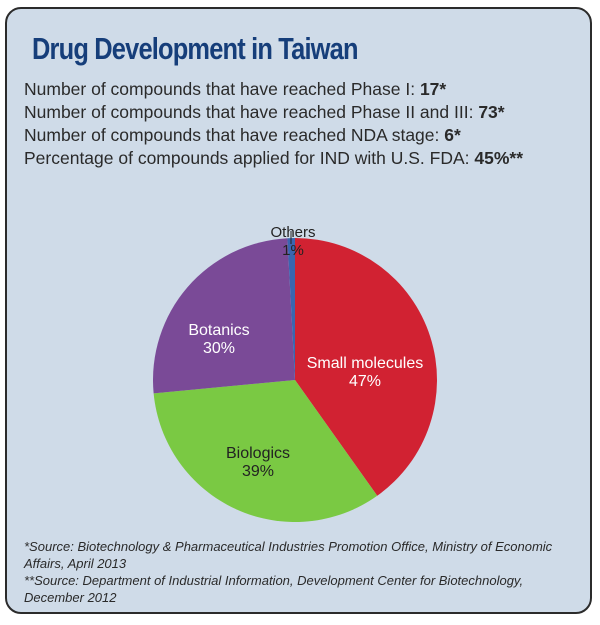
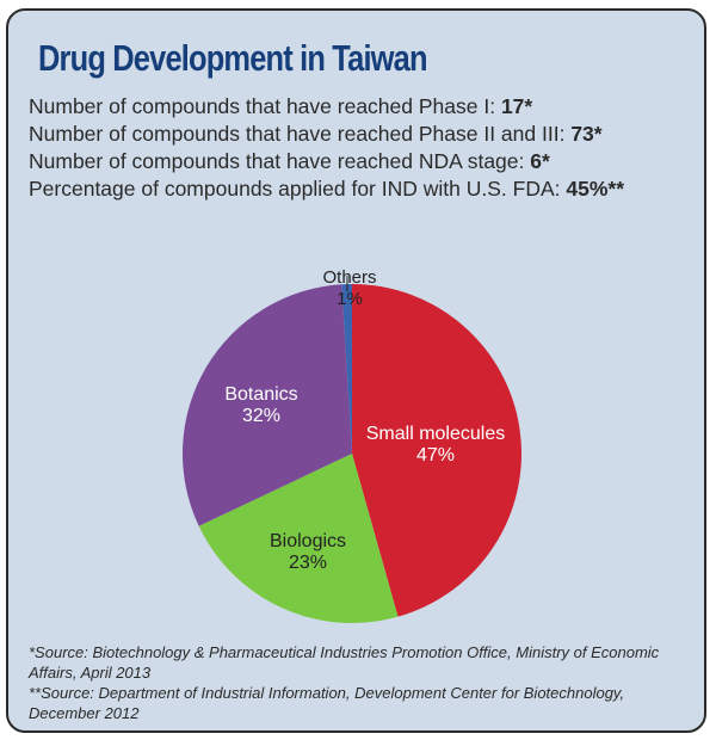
Biologics: 39% -> 23%
Botanics: 30% -> 32%
